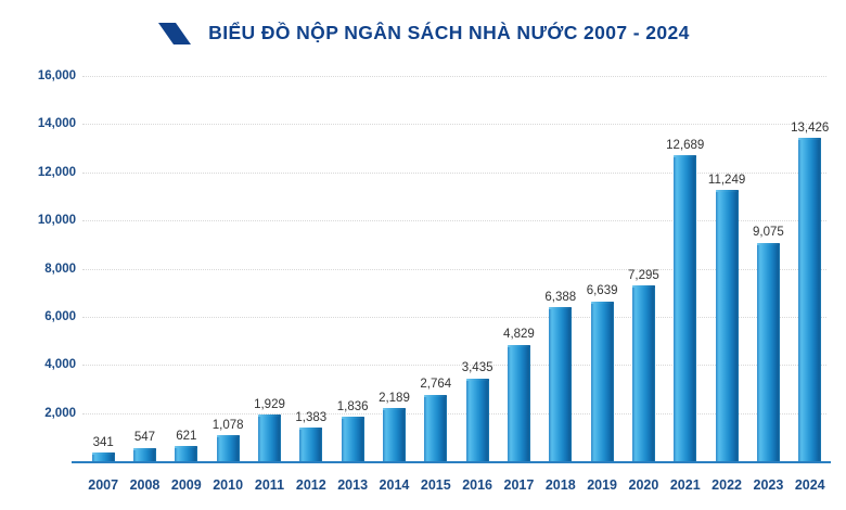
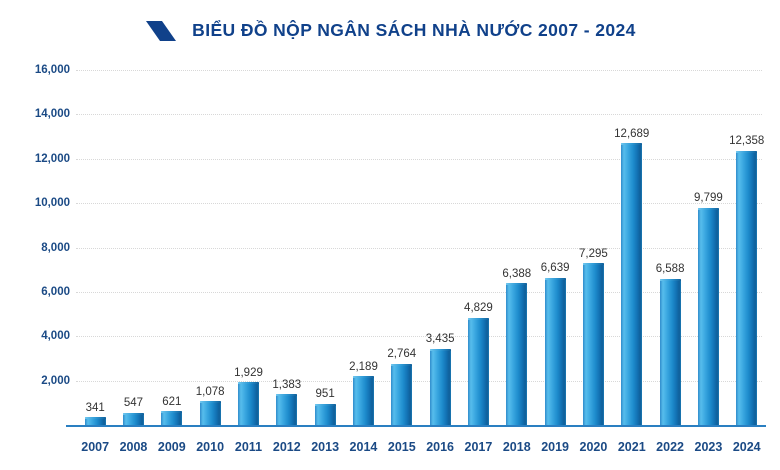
2013: 1,836 -> 951
2022: 11,249 -> 6,588
2023: 9,075 -> 9,799
2024: 13,426 -> 12,358
